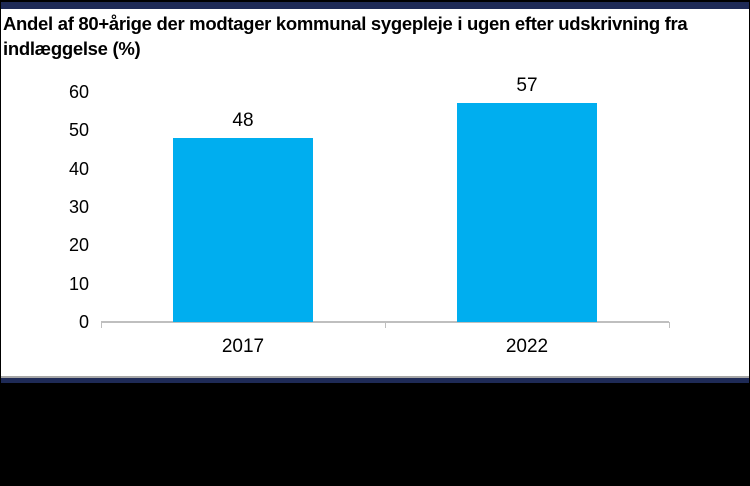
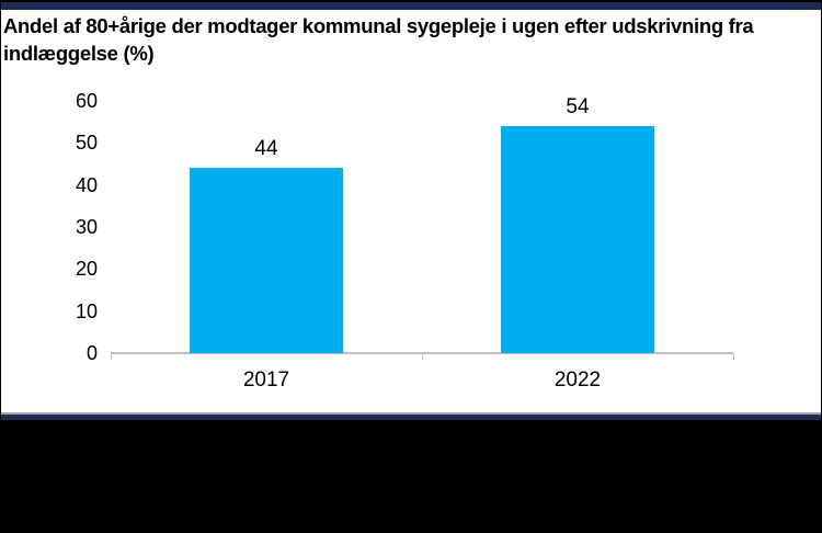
2017: 48 -> 44
2022: 57 -> 54
